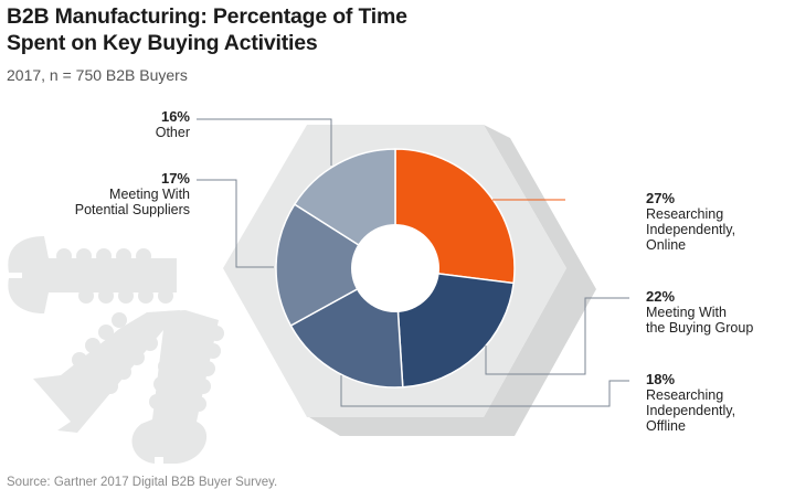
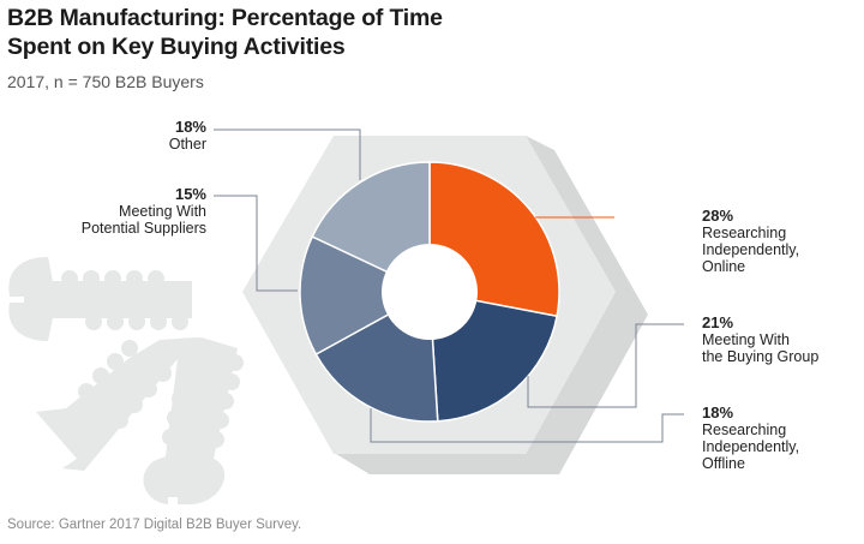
Researching Independently, Online: 27% -> 28%
Meeting With the Buying Group: 22% -> 21%
Meeting With Potential Suppliers: 17% -> 15%
Other: 16% -> 18%
